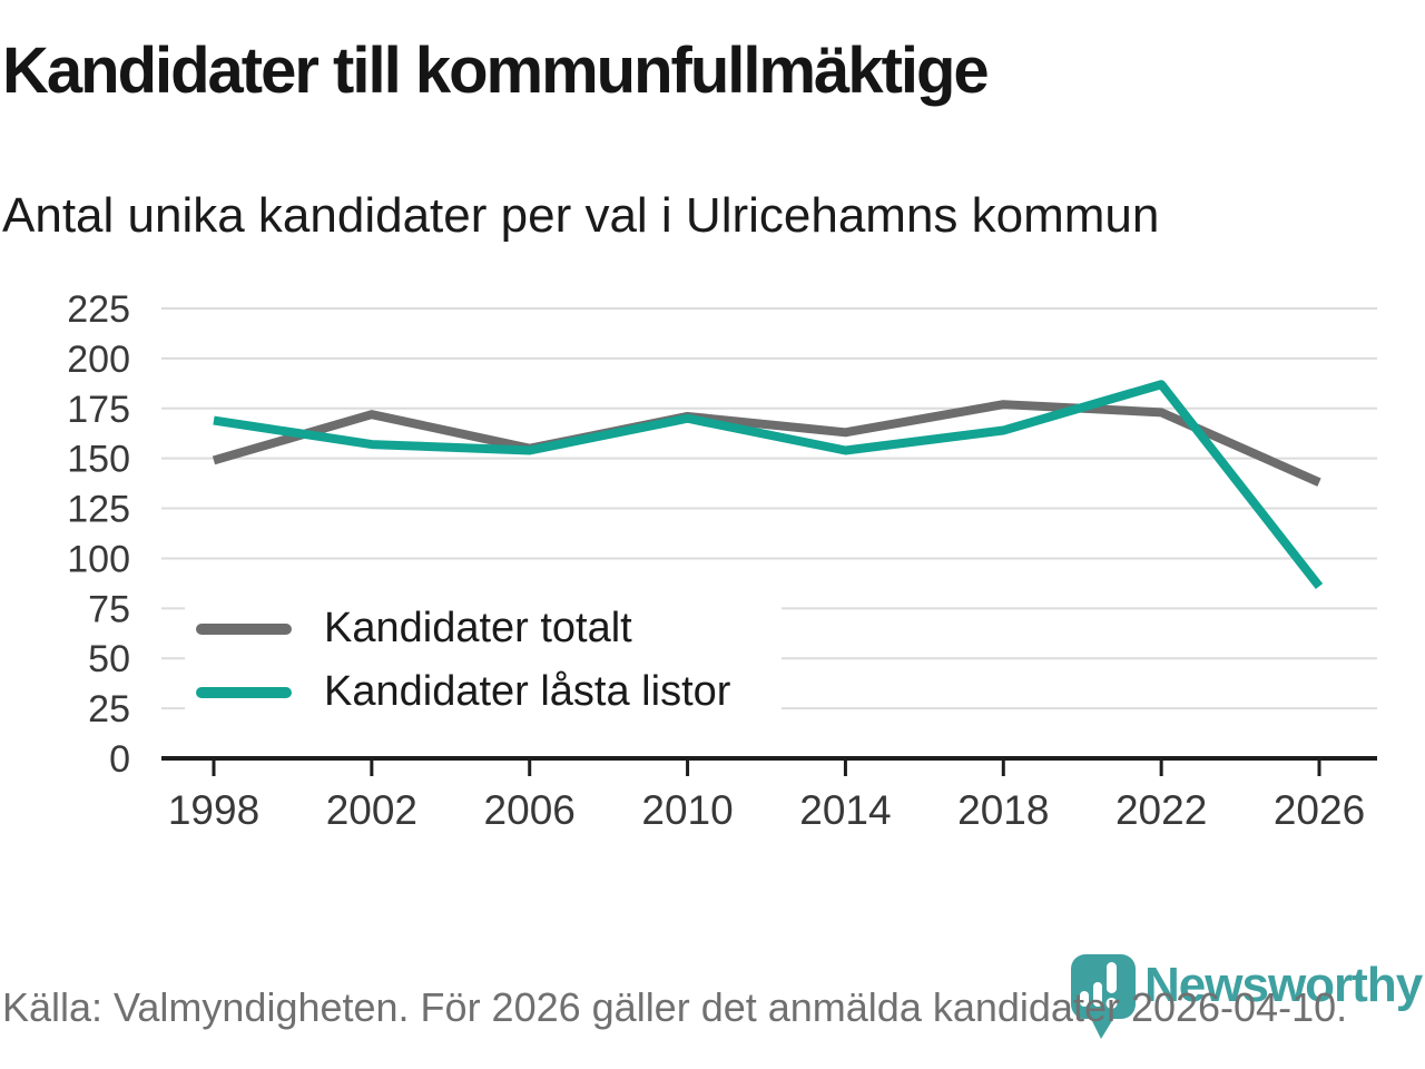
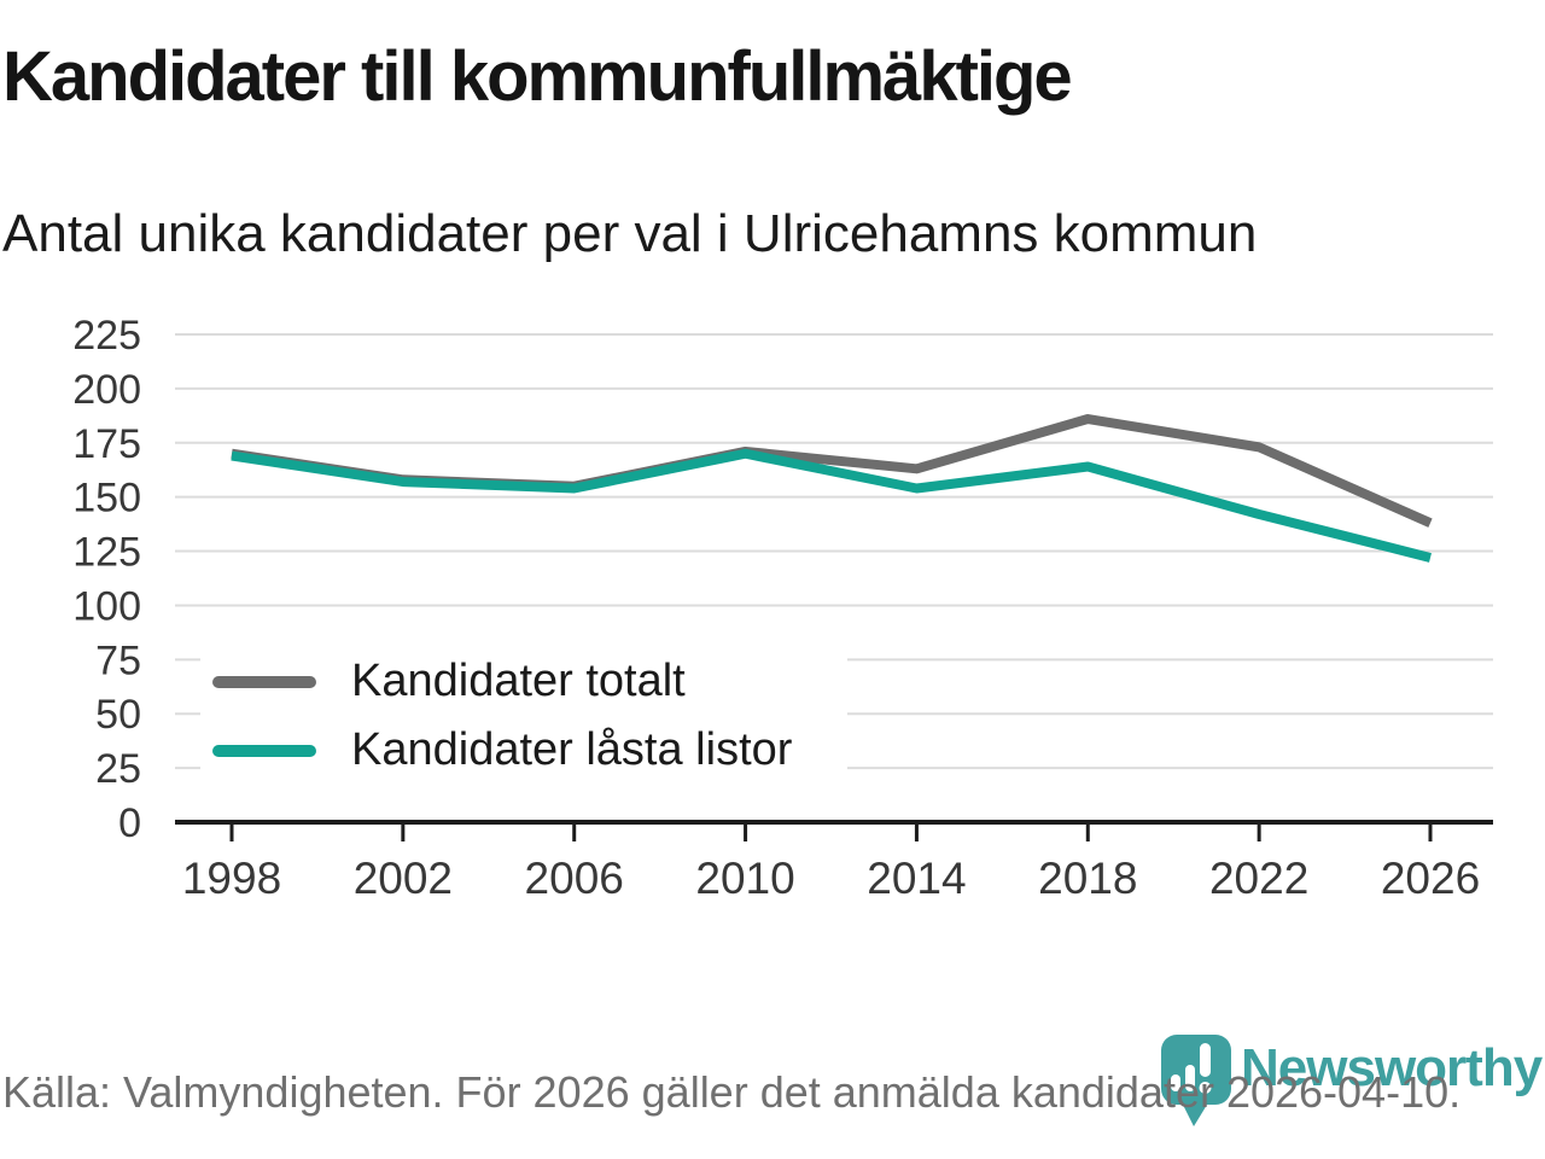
Kandidater totalt/1998: 149 -> 170
Kandidater totalt/2002: 172 -> 158
Kandidater totalt/2018: 177 -> 186
Kandidater låsta listor/2022: 187 -> 142
Kandidater låsta listor/2026: 86 -> 122
